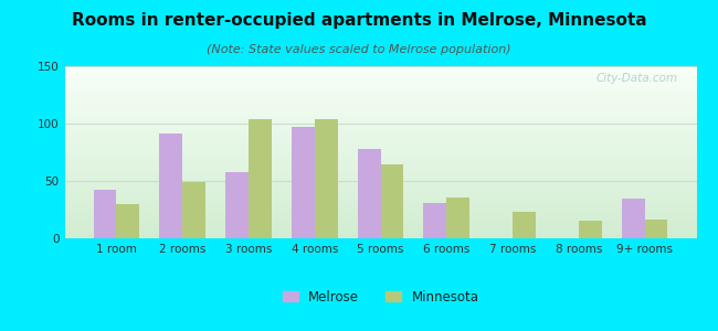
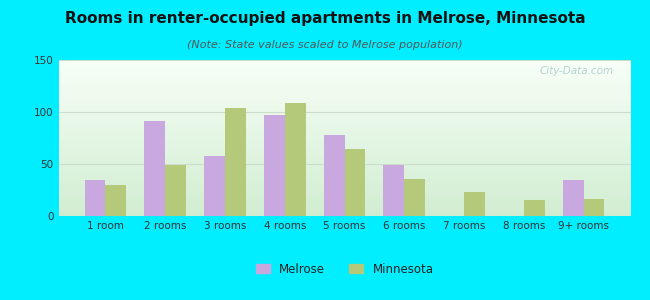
Melrose/1 room: 42 -> 35
Minnesota/4 rooms: 104 -> 109
Melrose/6 rooms: 31 -> 49
